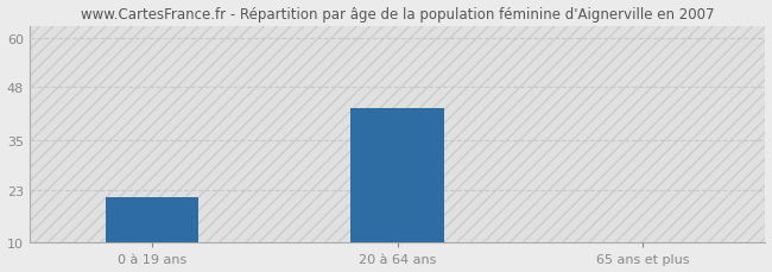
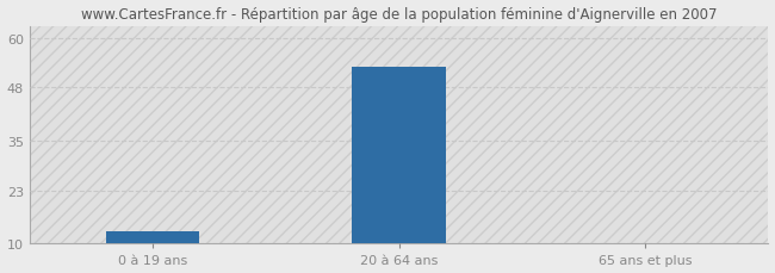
0 à 19 ans: 21 -> 13
20 à 64 ans: 43 -> 53
